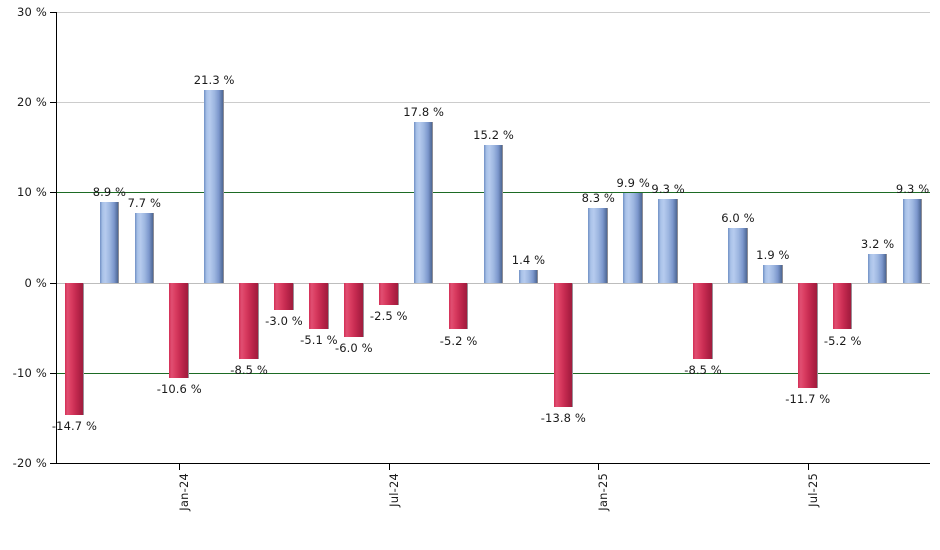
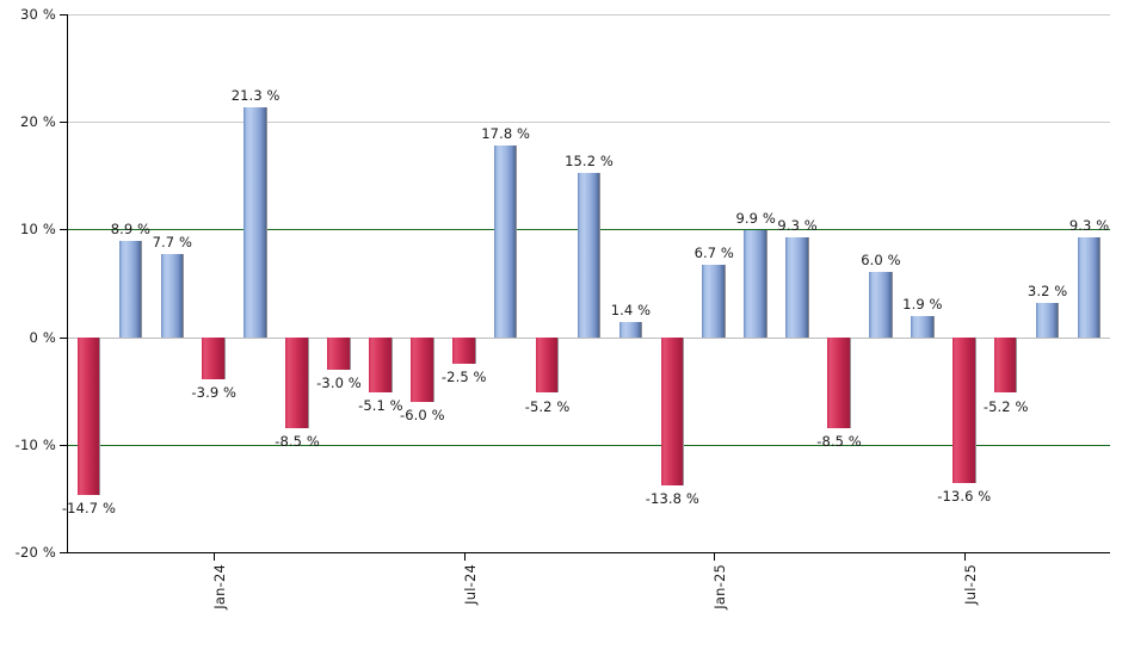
Jan-24: -10.6 -> -3.9
Jan-25: 8.3 -> 6.7
Jul-25: -11.7 -> -13.6
